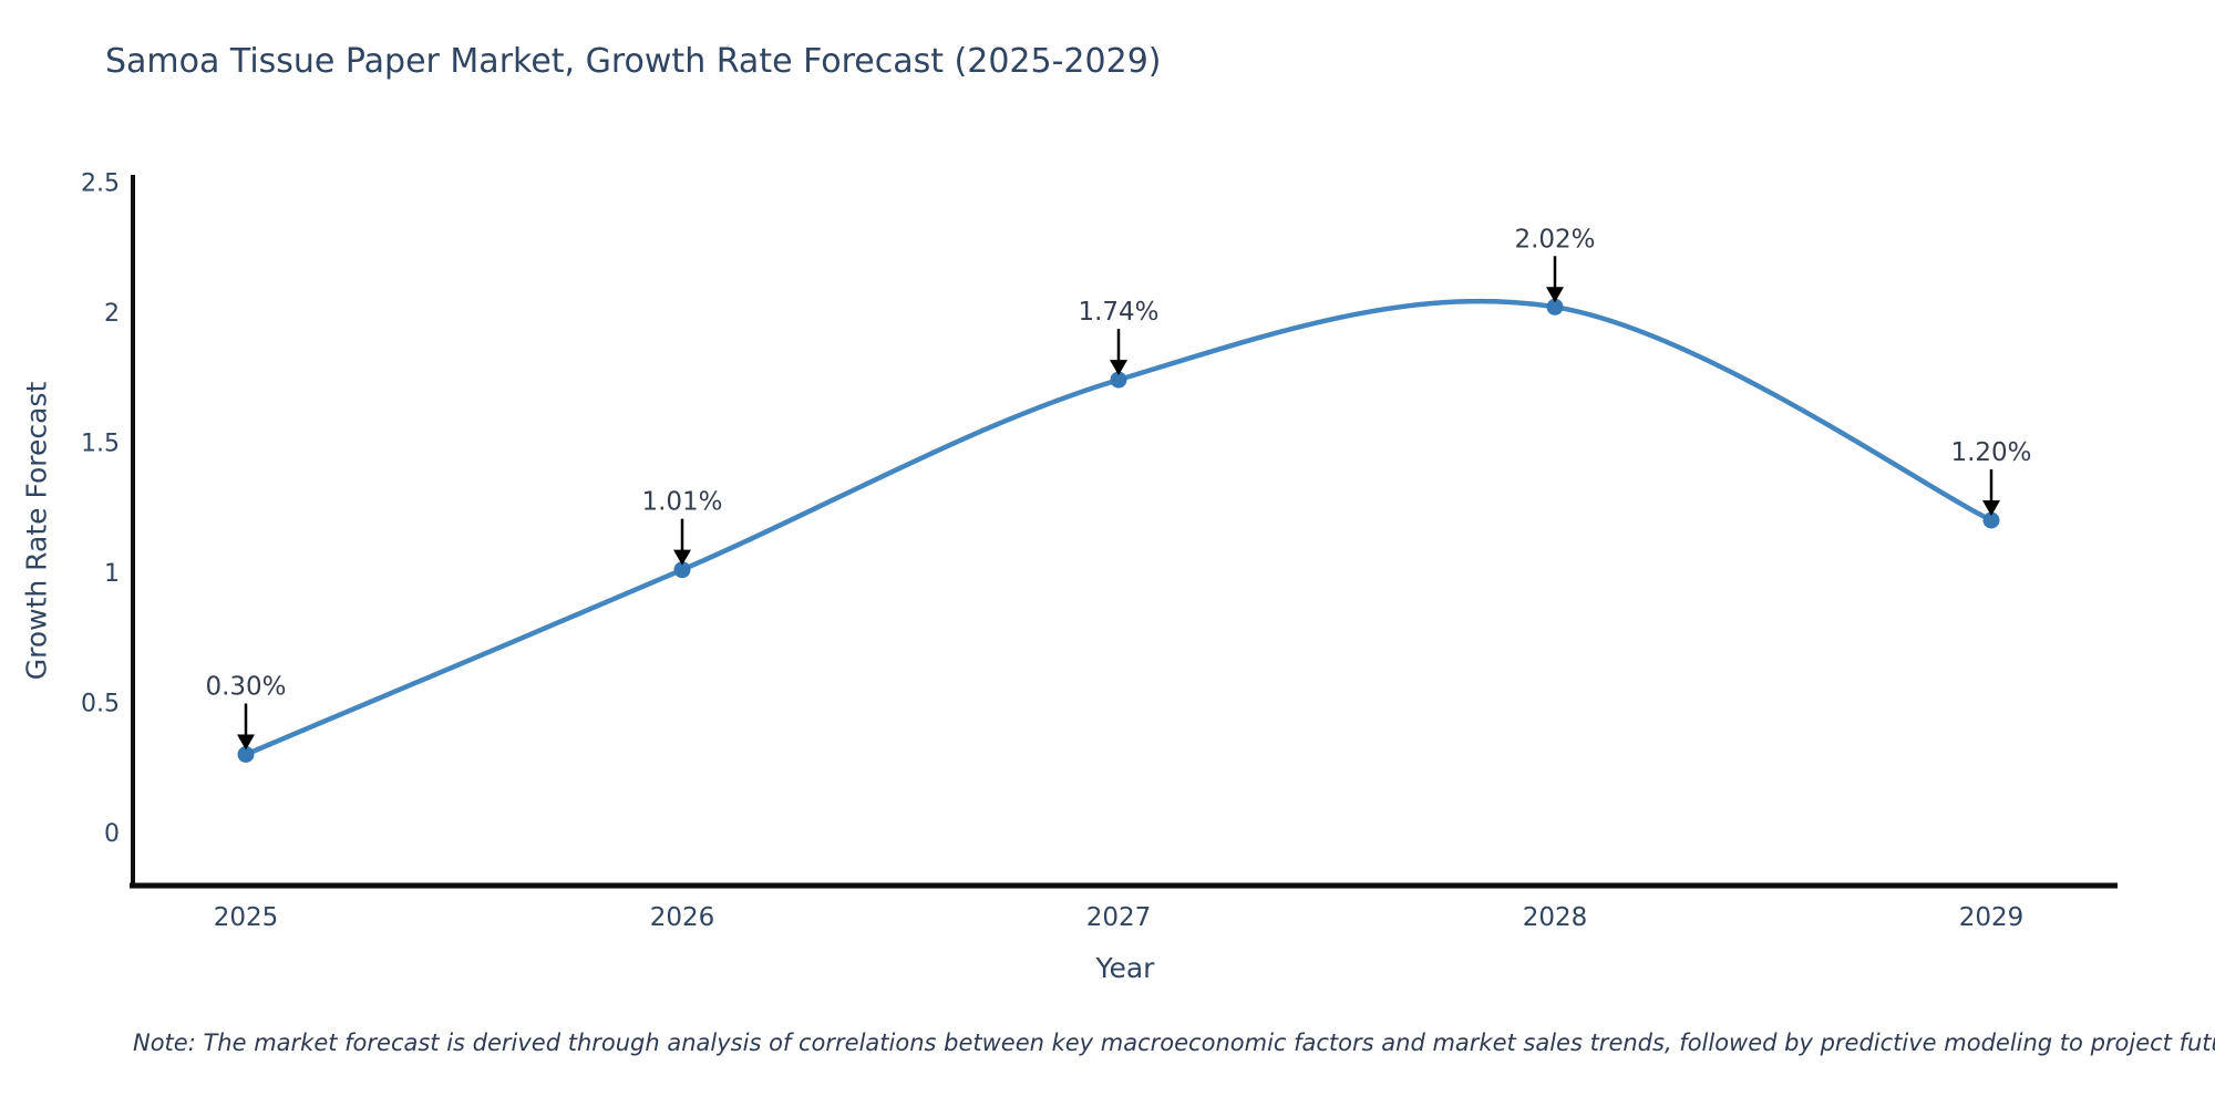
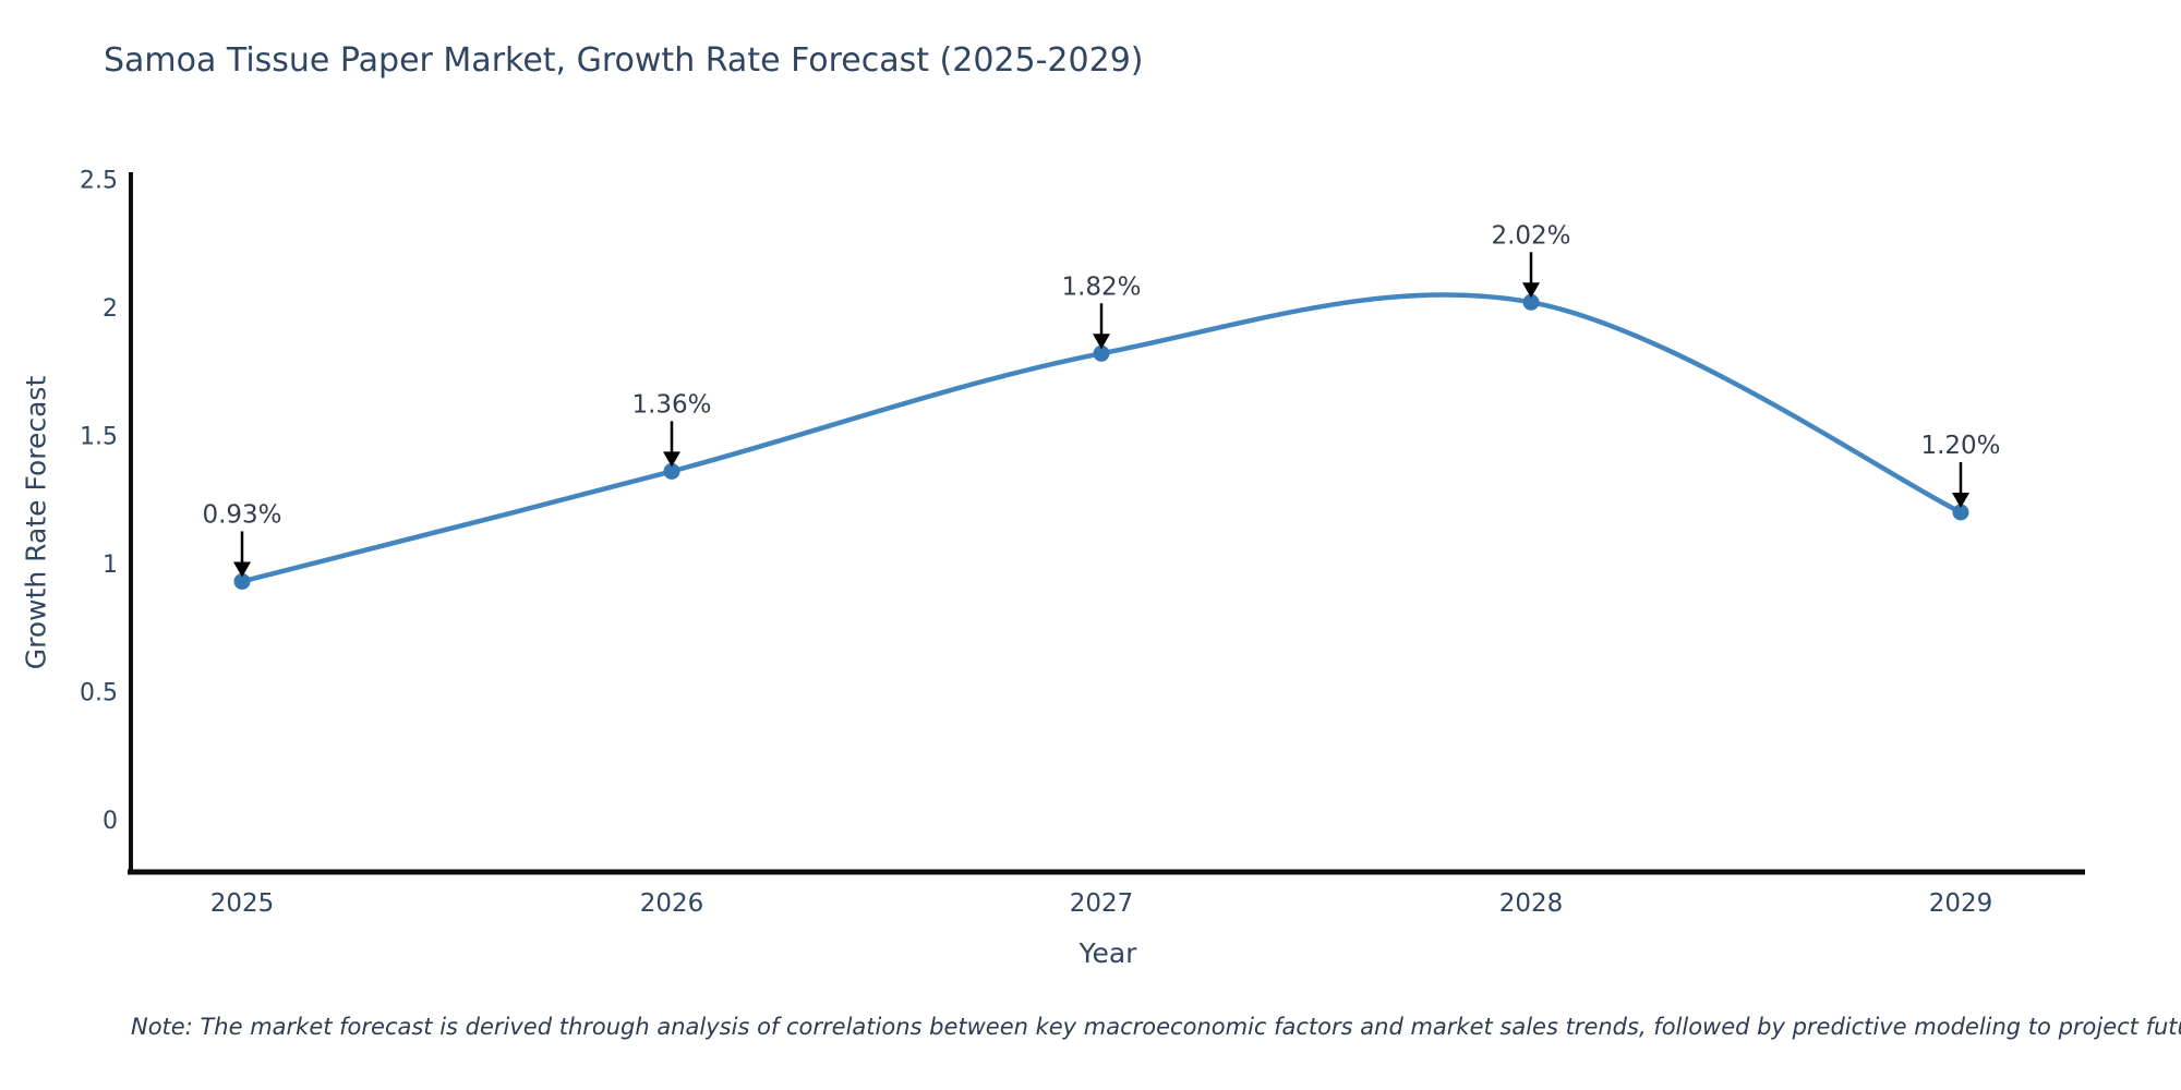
2025: 0.30% -> 0.93%
2026: 1.01% -> 1.36%
2027: 1.74% -> 1.82%
